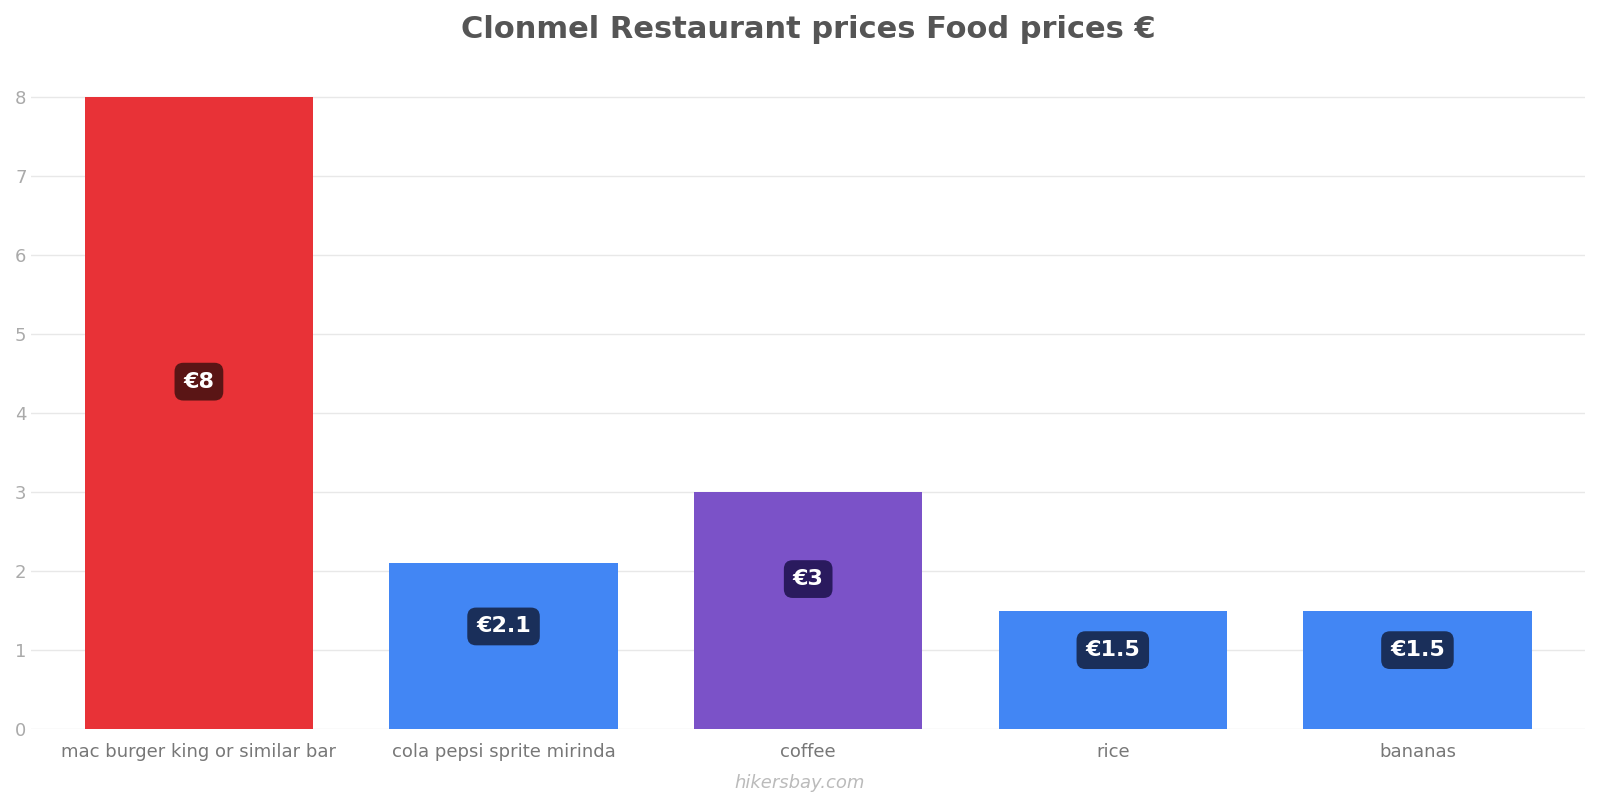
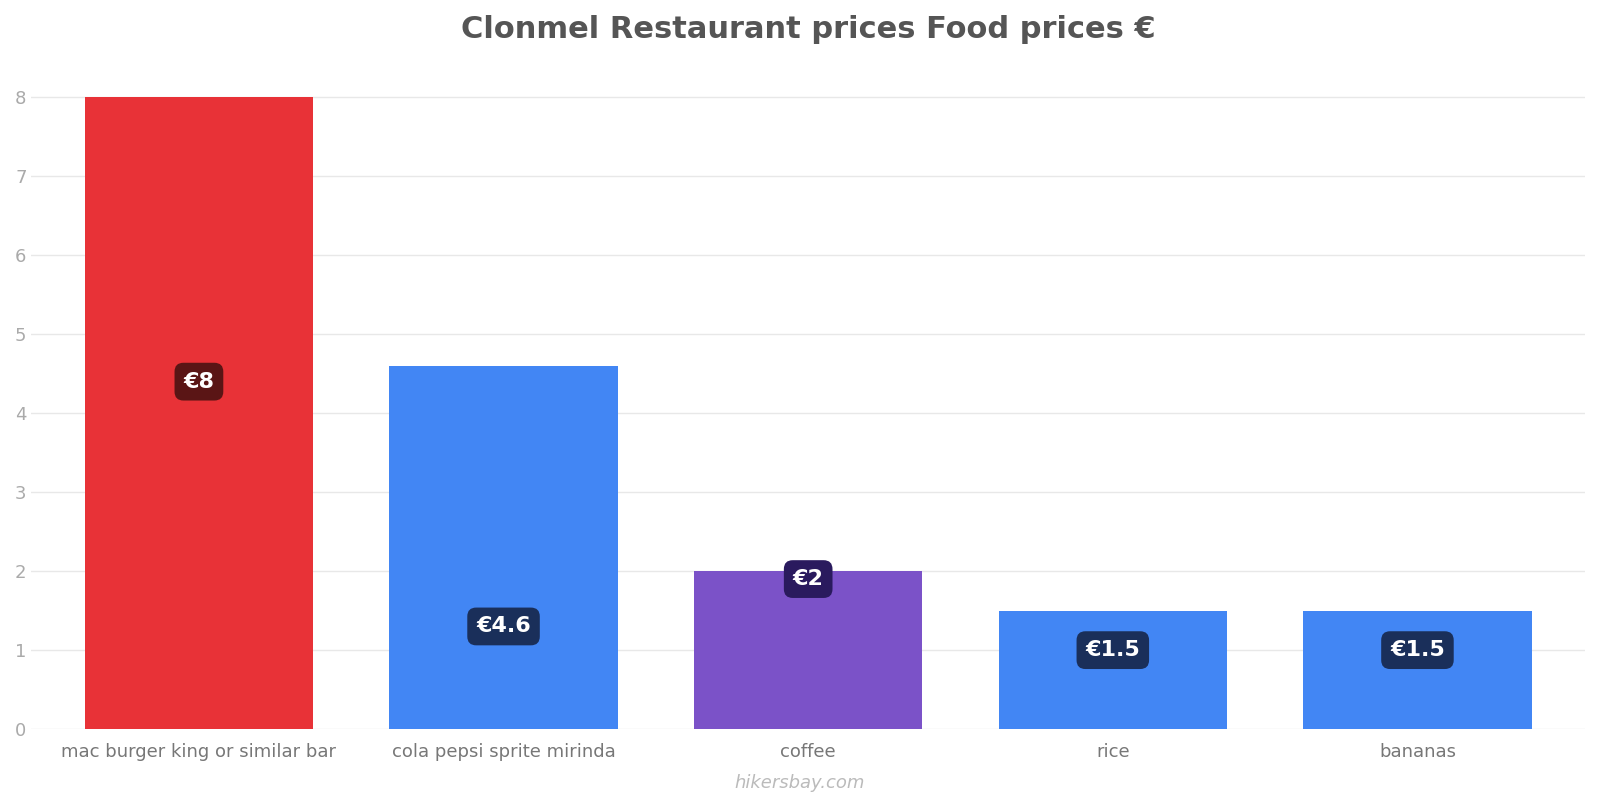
cola pepsi sprite mirinda: €2.1 -> €4.6
coffee: €3 -> €2
